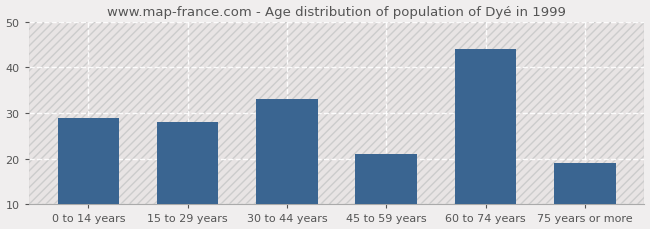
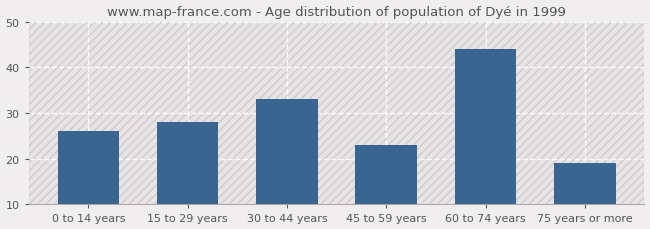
0 to 14 years: 29 -> 26
45 to 59 years: 21 -> 23
